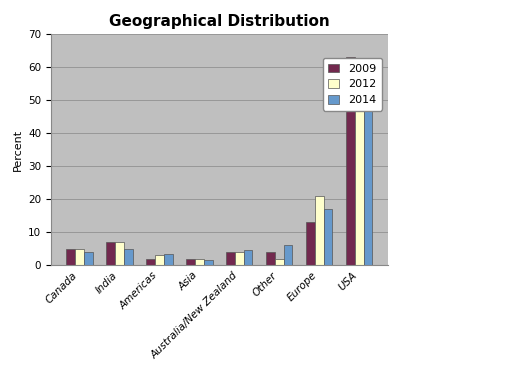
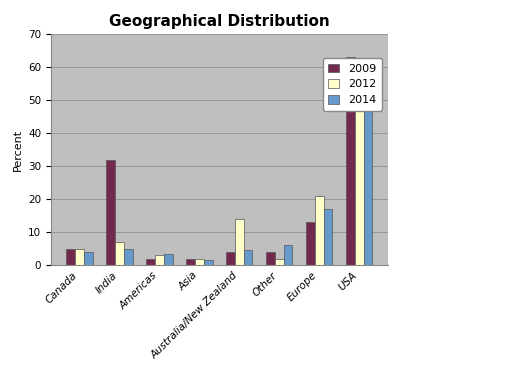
2009/India: 7 -> 32
2012/Australia/New Zealand: 4 -> 14
